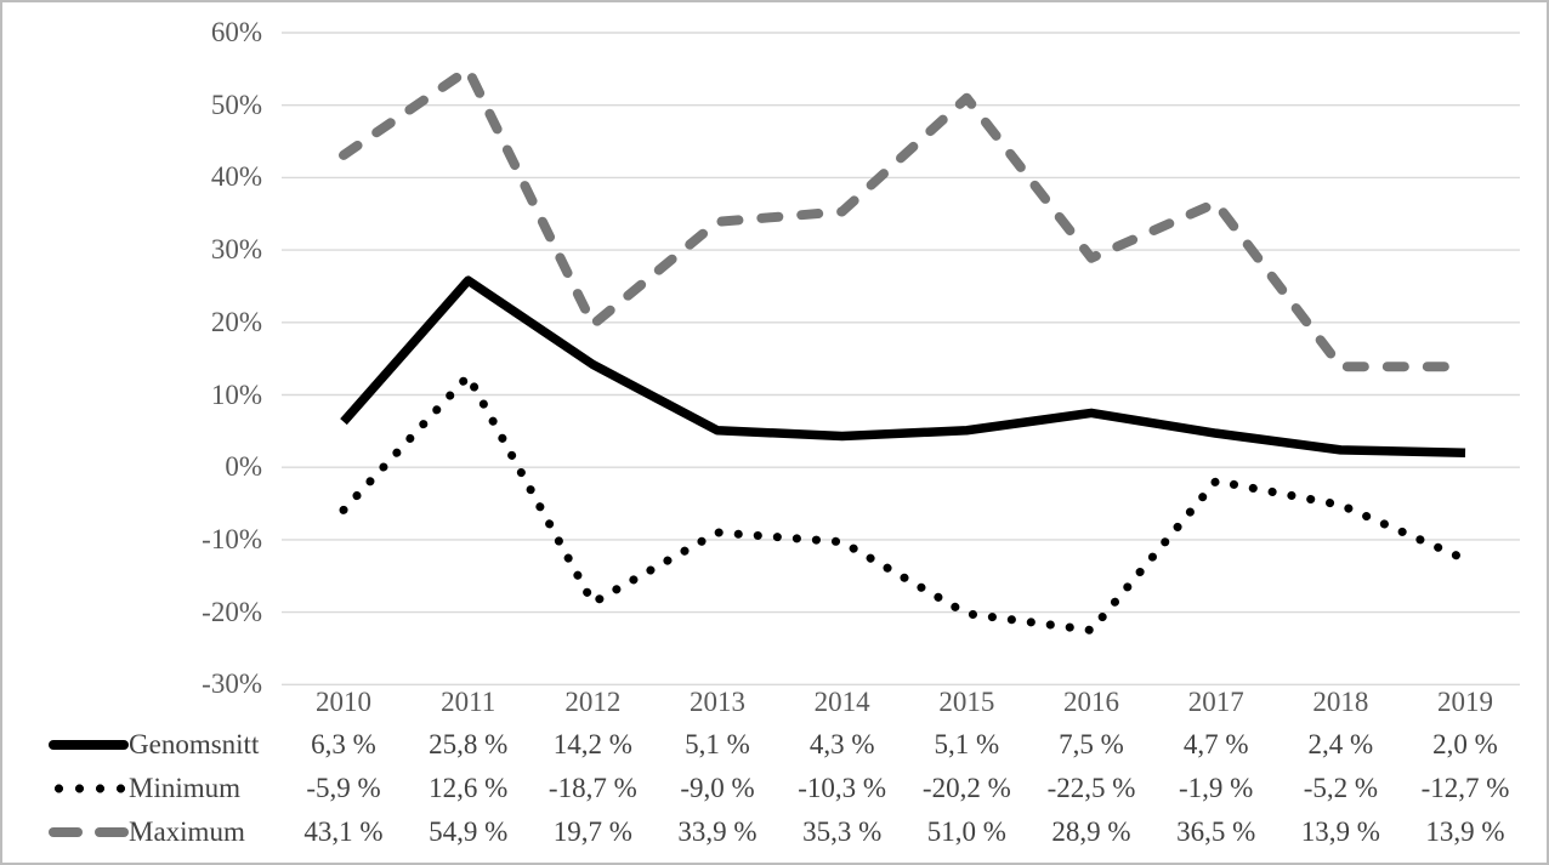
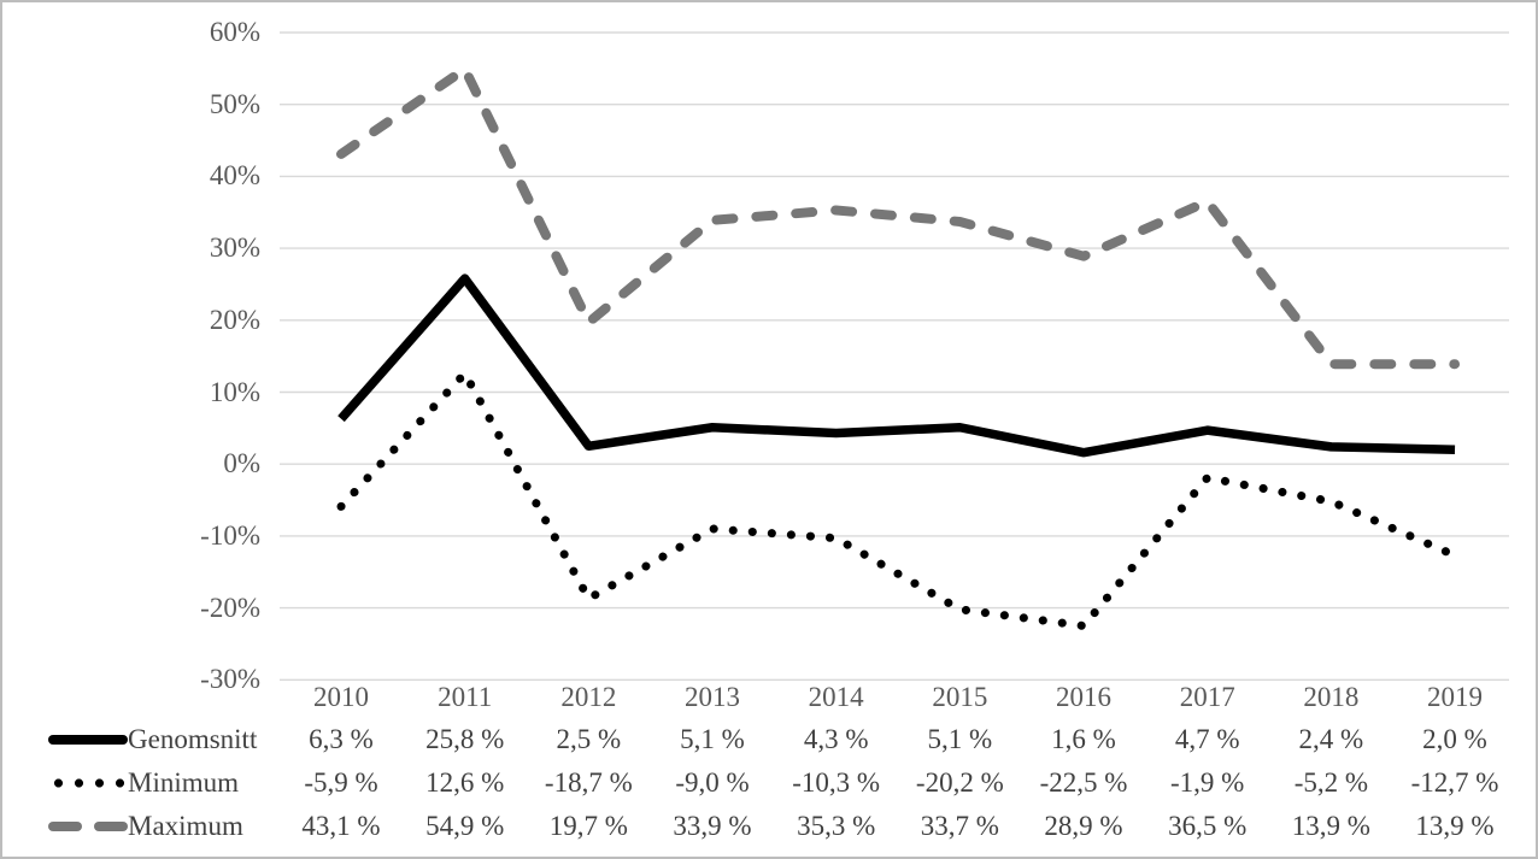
Genomsnitt/2012: 14,2 -> 2,5
Maximum/2015: 51,0 -> 33,7
Genomsnitt/2016: 7,5 -> 1,6
